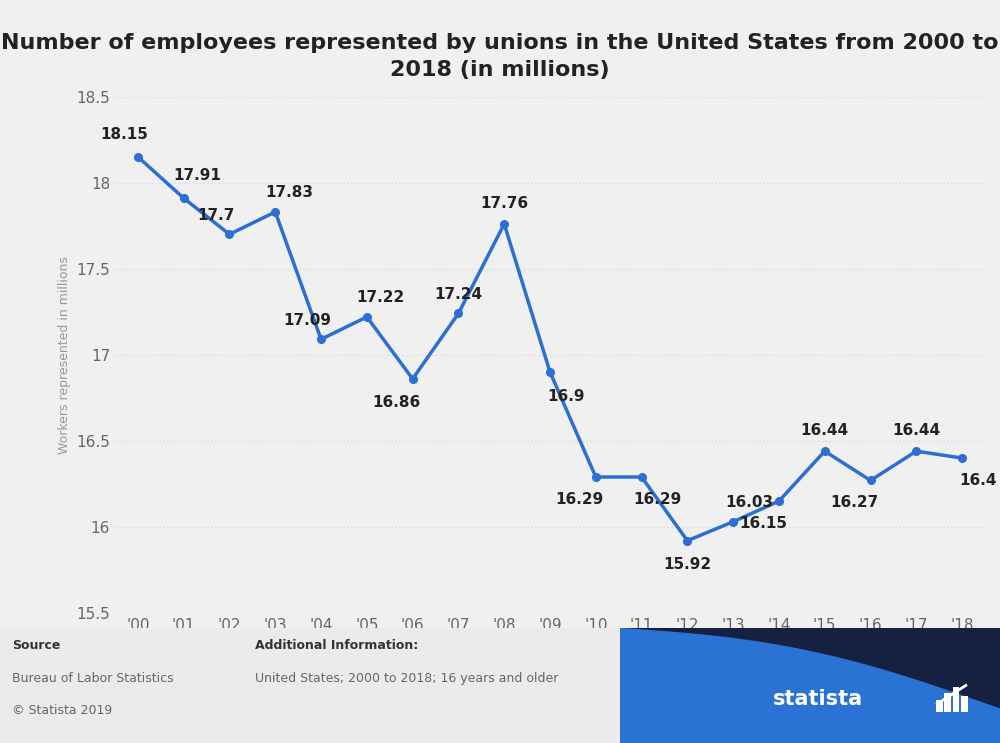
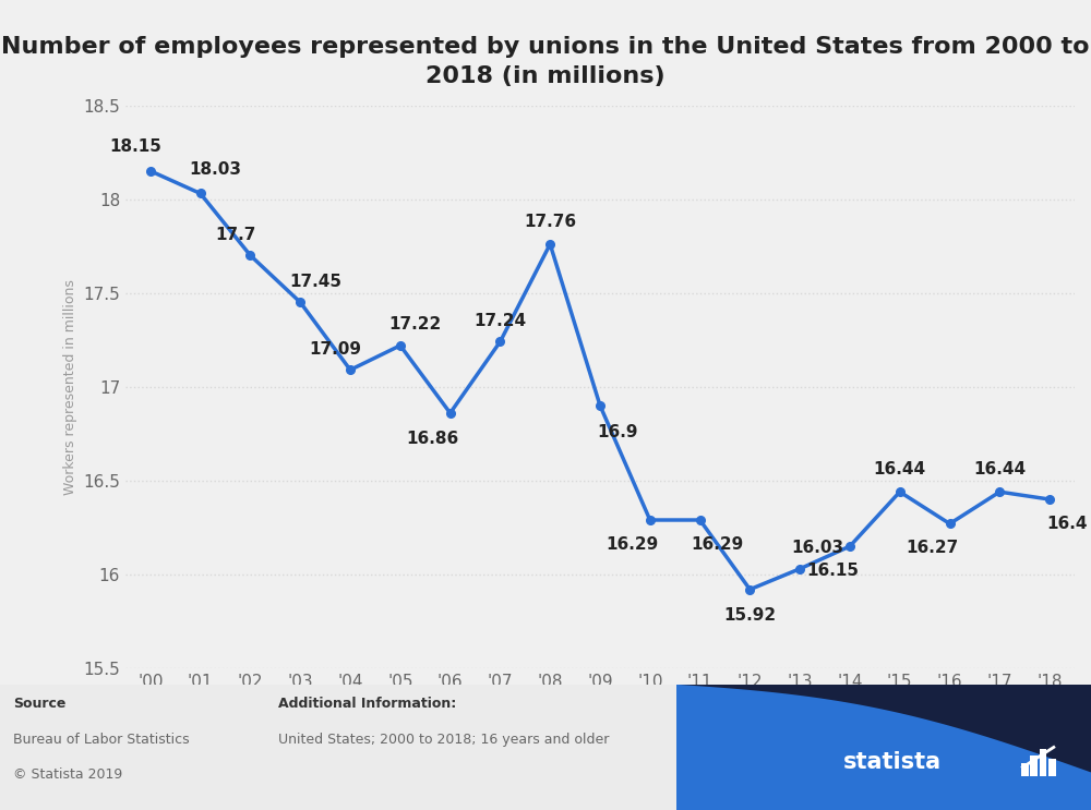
'01: 17.91 -> 18.03
'03: 17.83 -> 17.45
